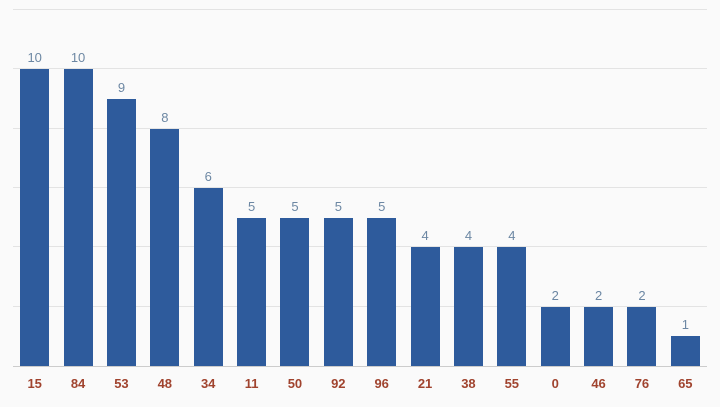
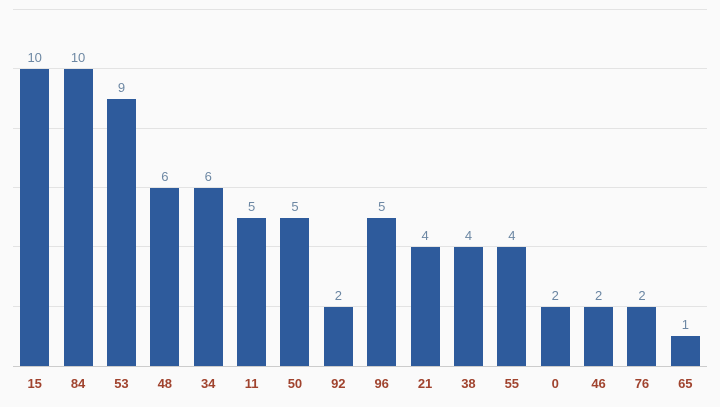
48: 8 -> 6
92: 5 -> 2
